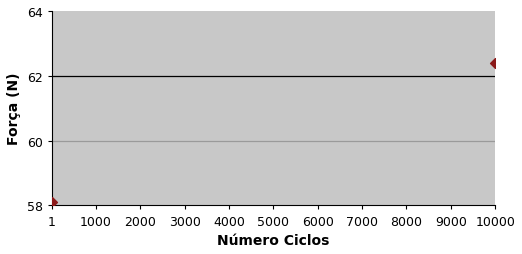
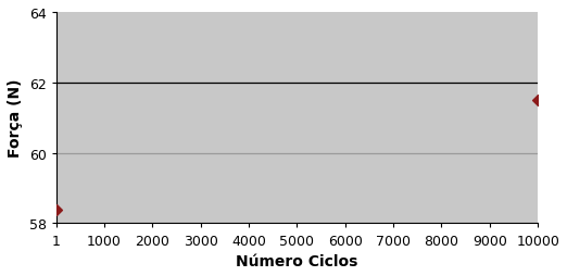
1: 58.1 -> 58.4
10000: 62.4 -> 61.5
